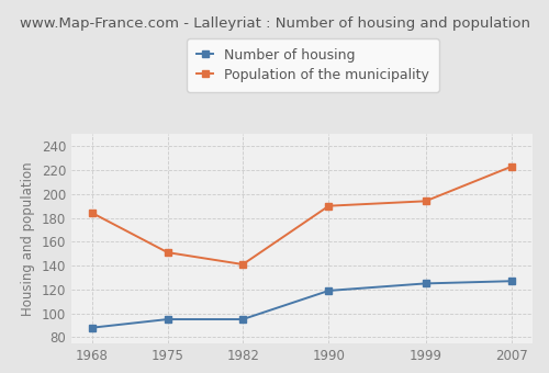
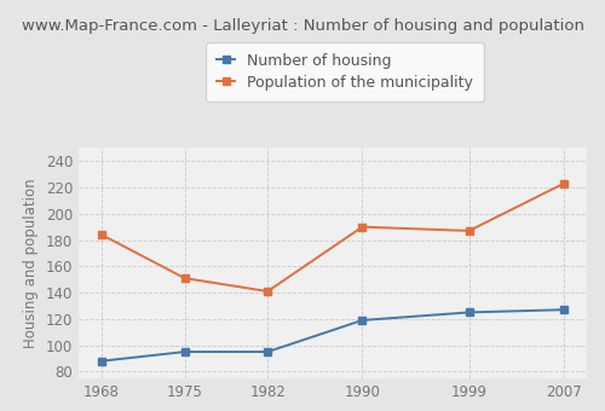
Population of the municipality/1999: 194 -> 187
